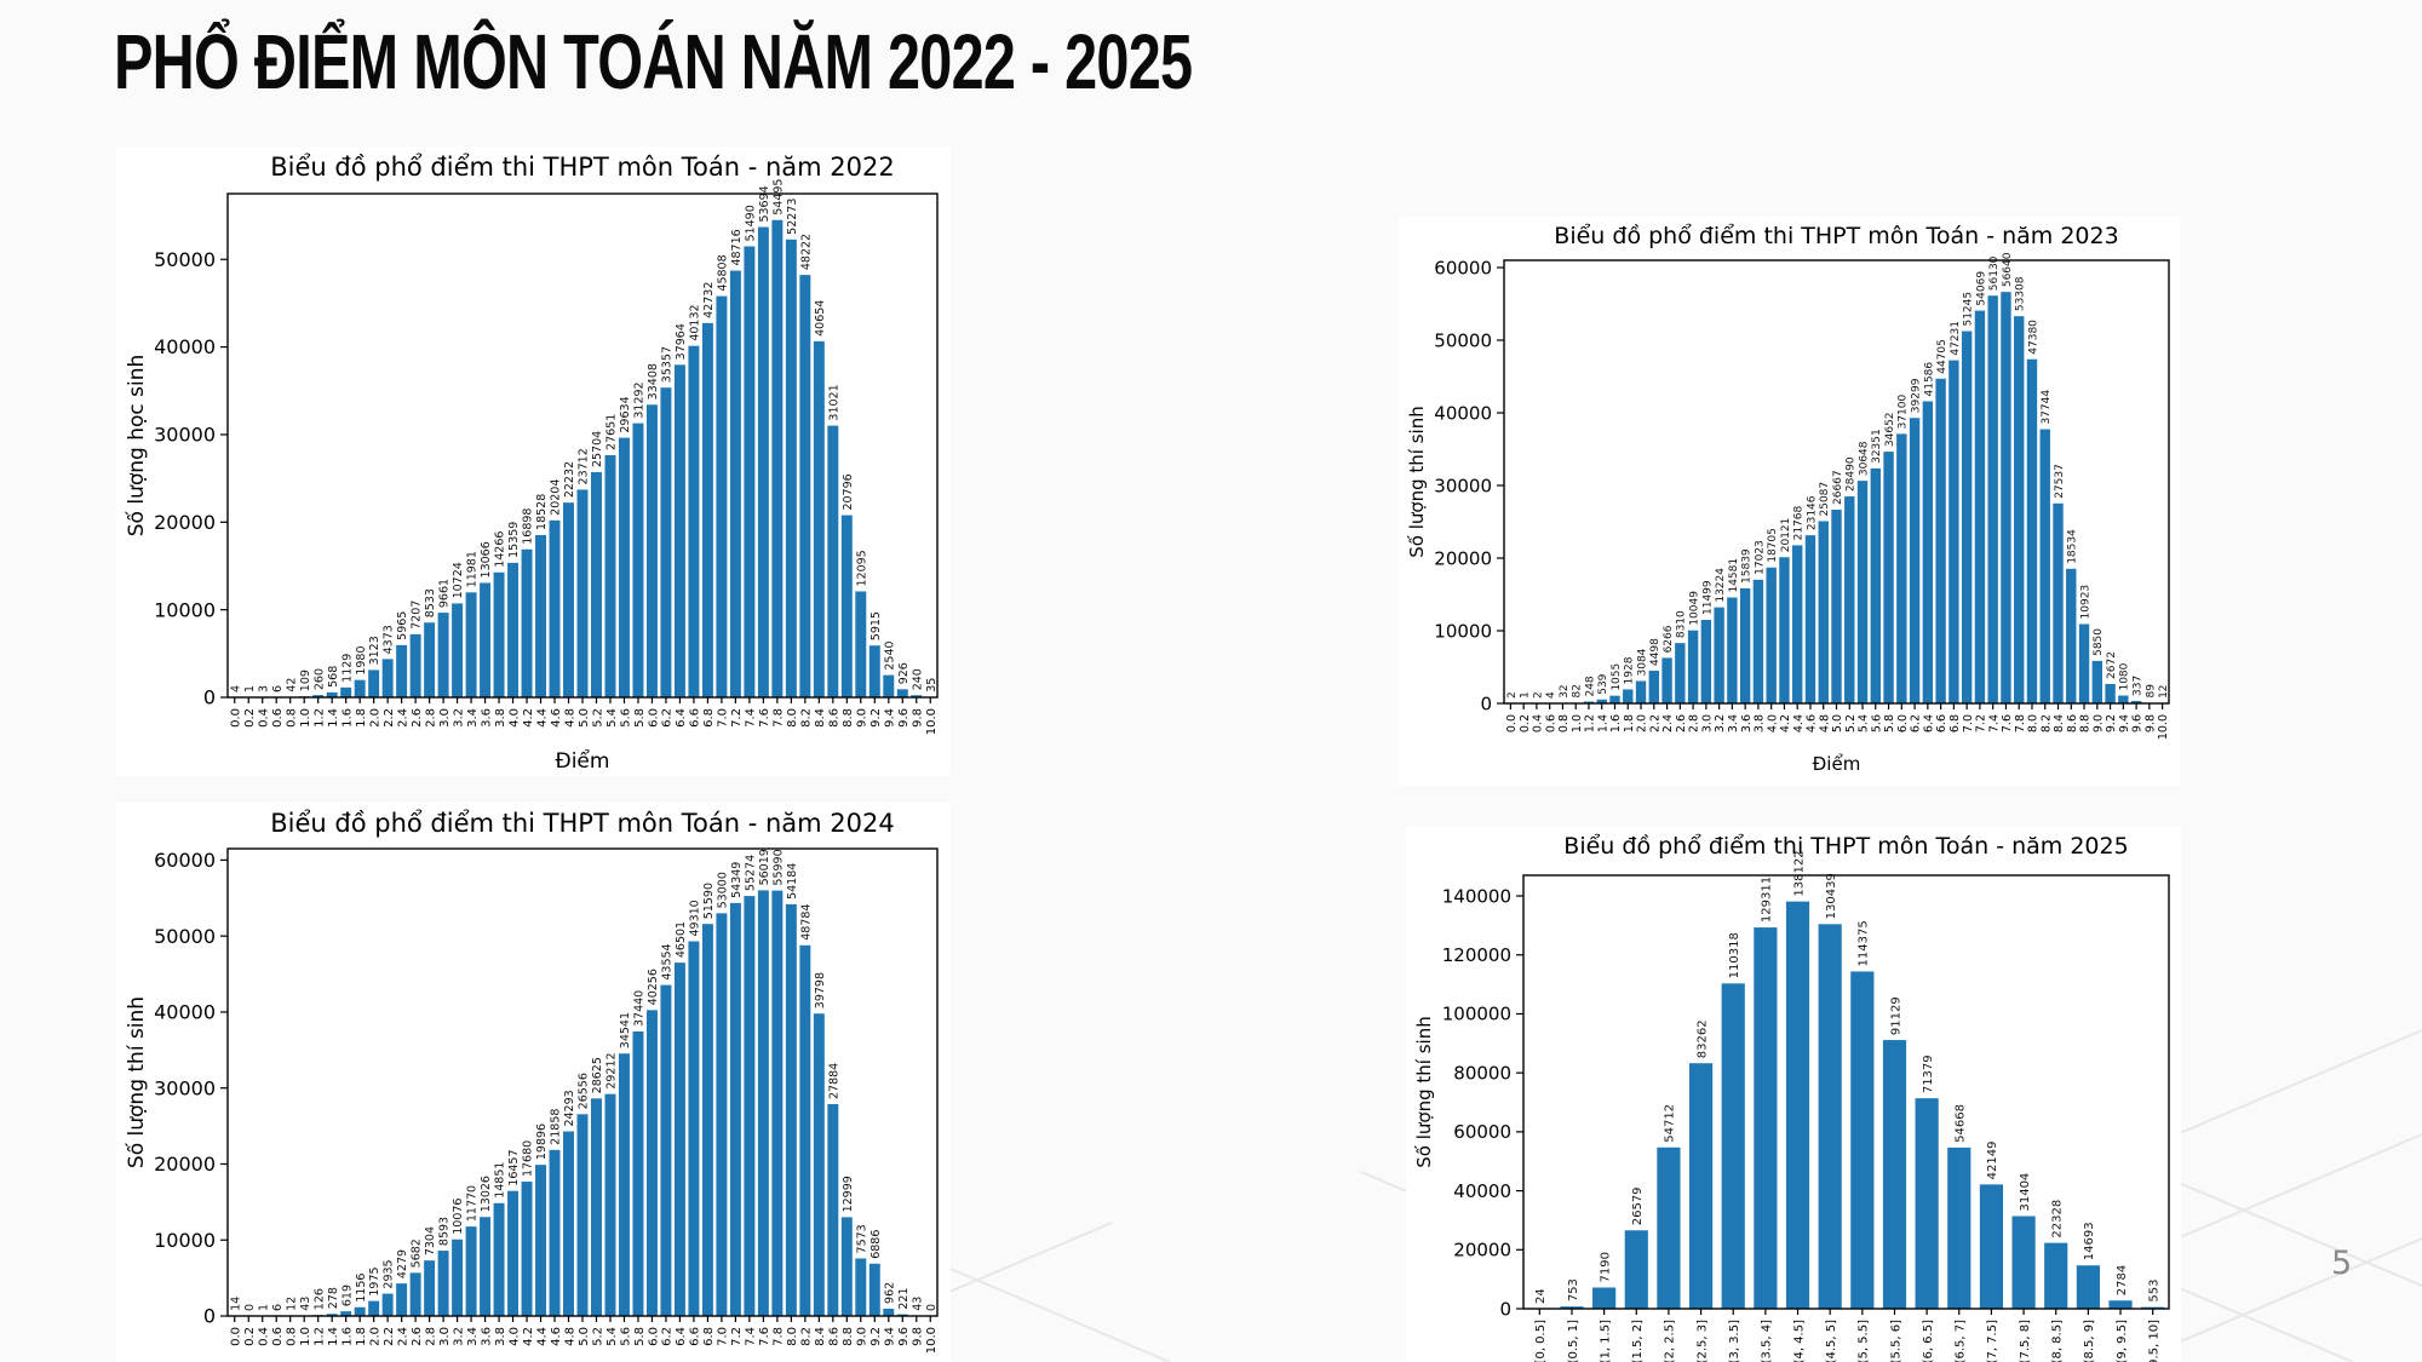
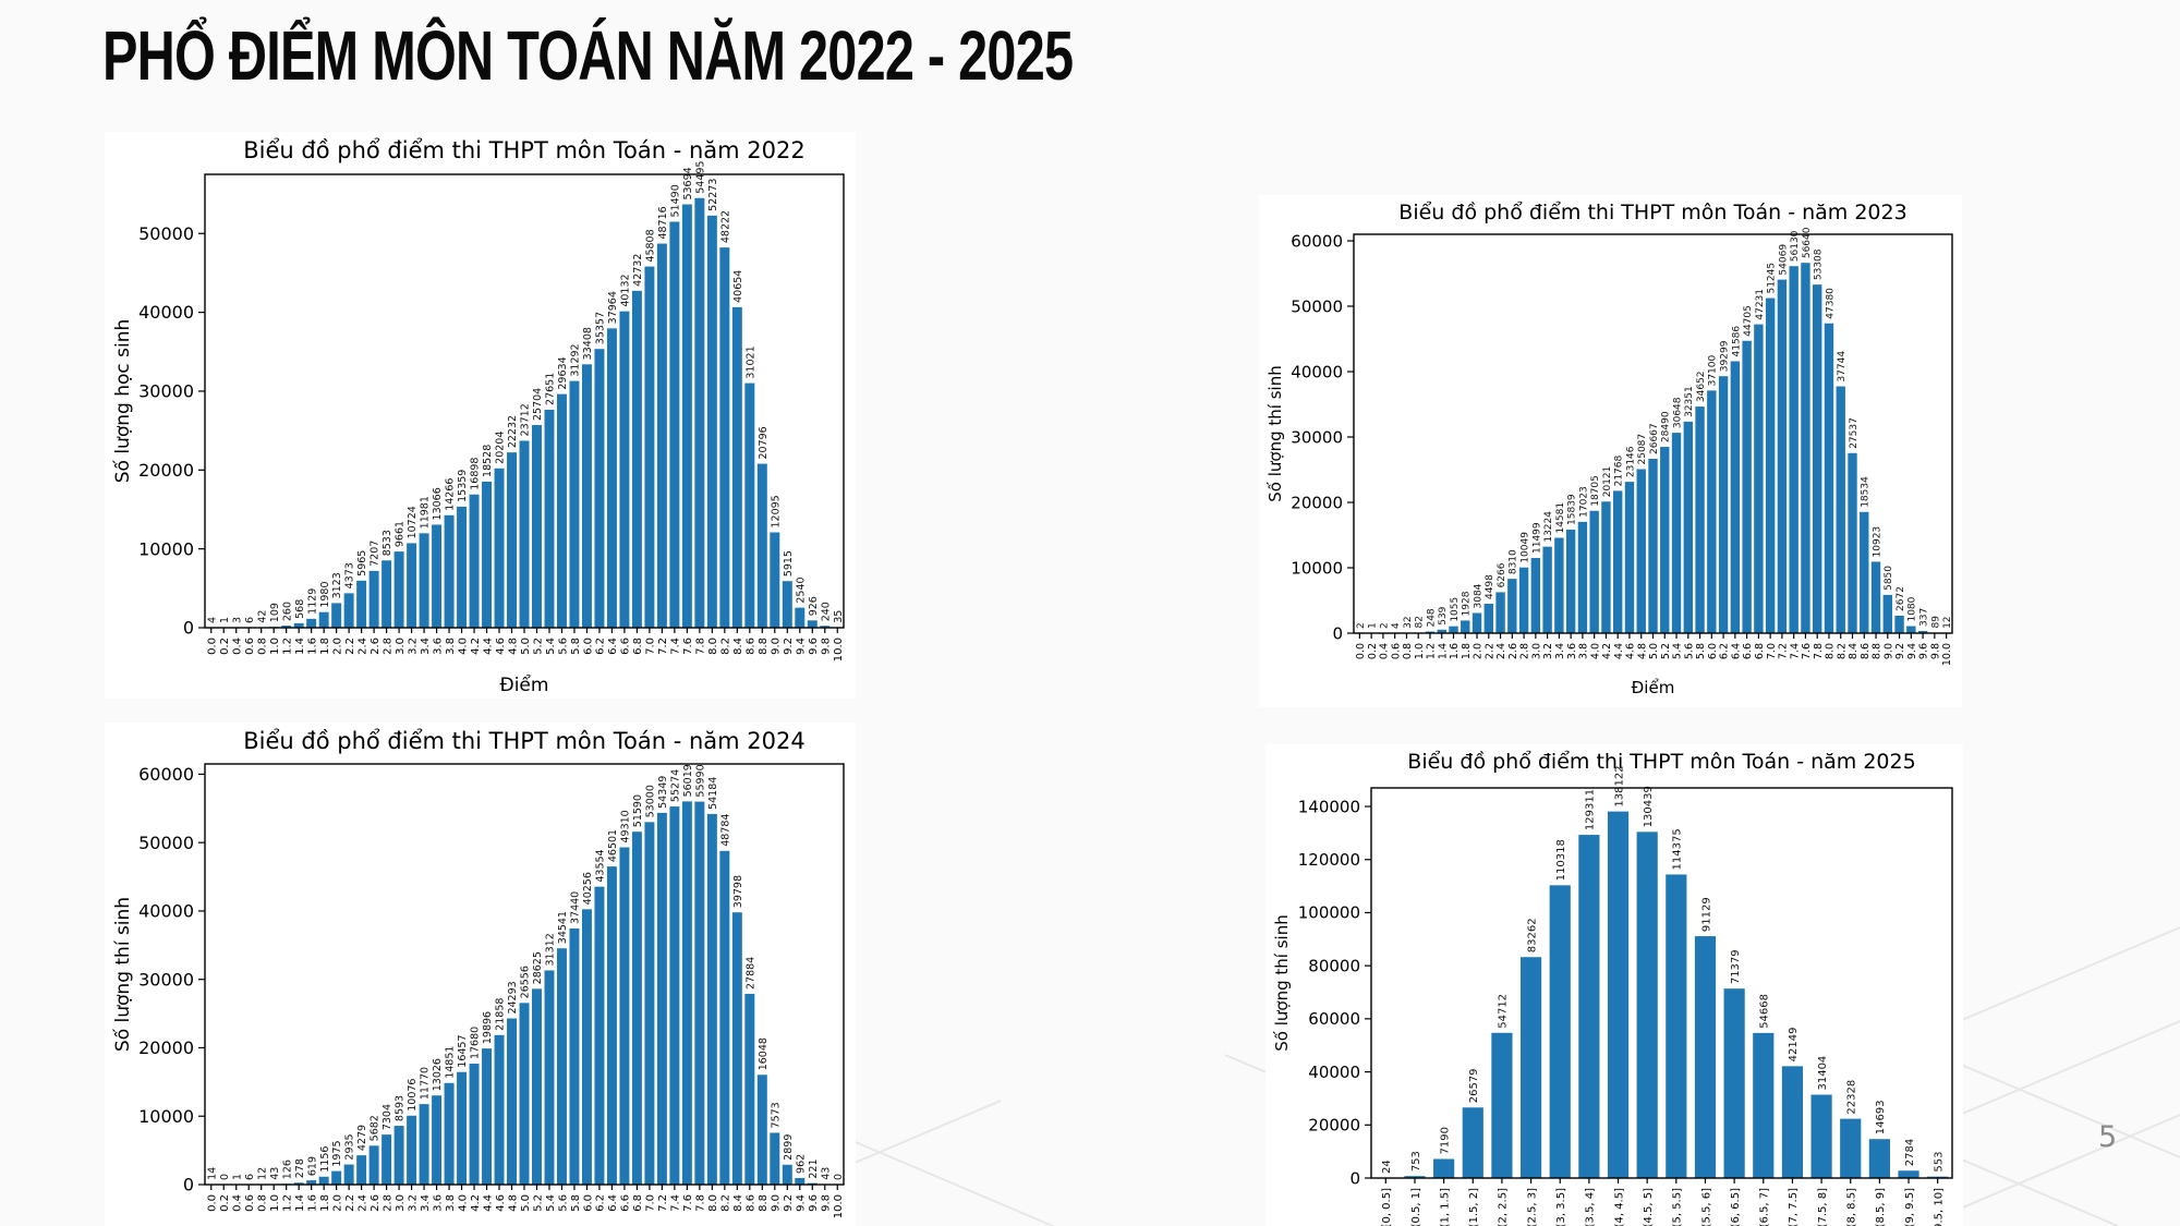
Biểu đồ phổ điểm thi THPT môn Toán - năm 2024/5.4: 29212 -> 31312
Biểu đồ phổ điểm thi THPT môn Toán - năm 2024/8.8: 12999 -> 16048
Biểu đồ phổ điểm thi THPT môn Toán - năm 2024/9.2: 6886 -> 2899
